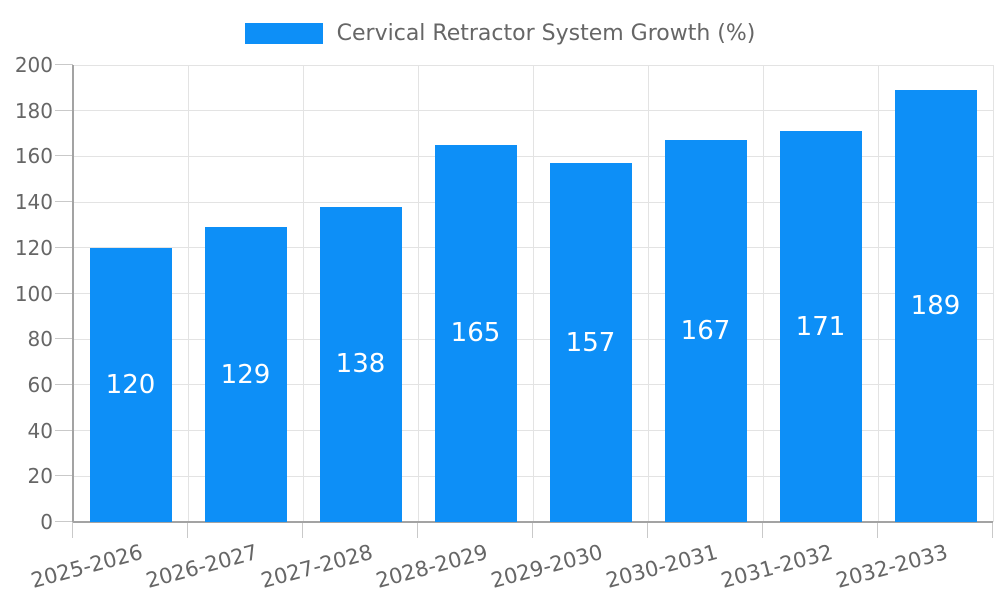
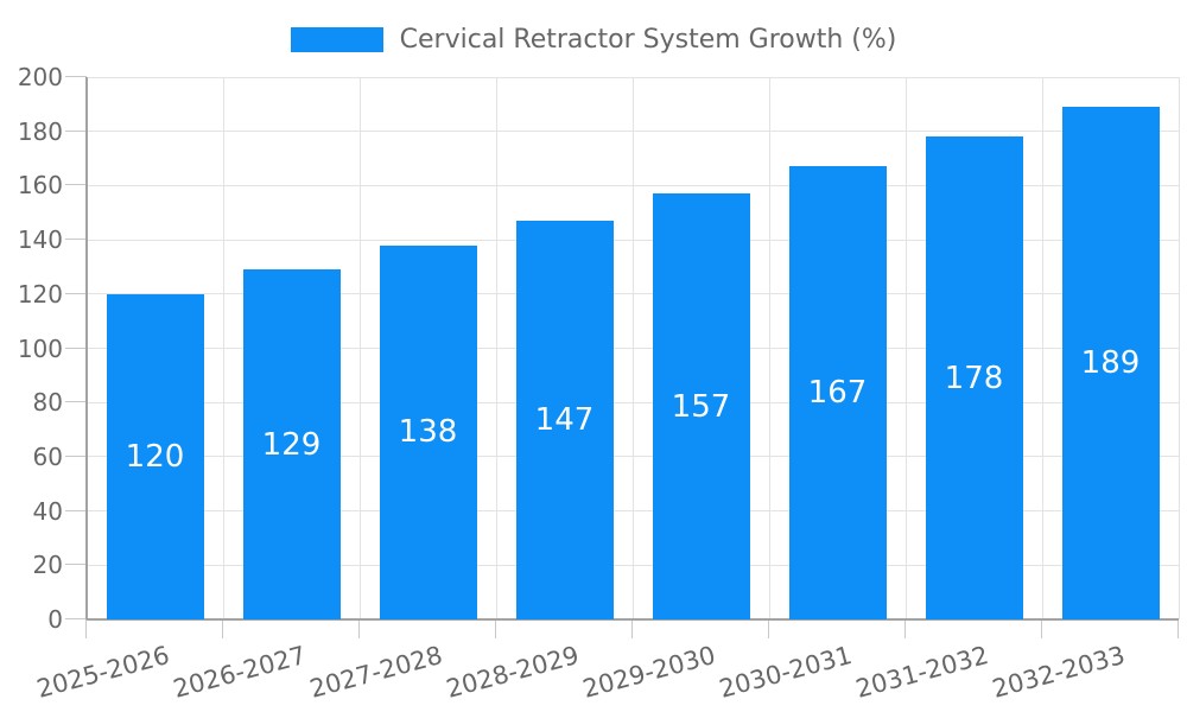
2028-2029: 165 -> 147
2031-2032: 171 -> 178
